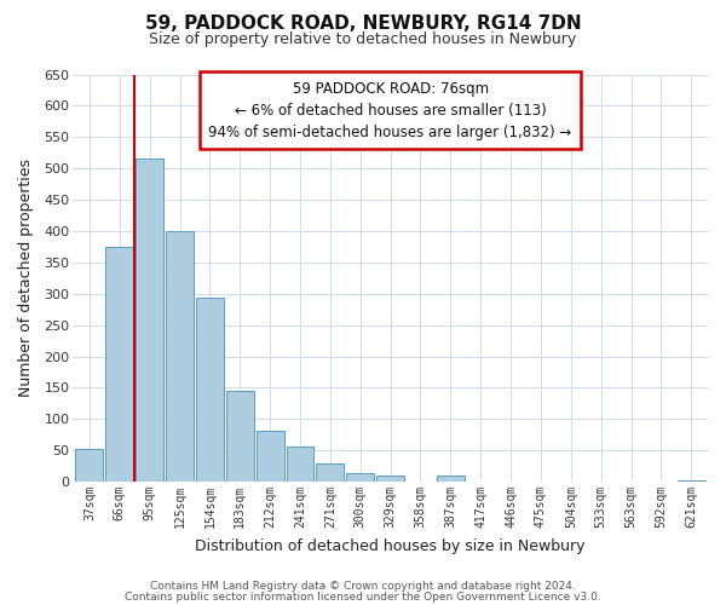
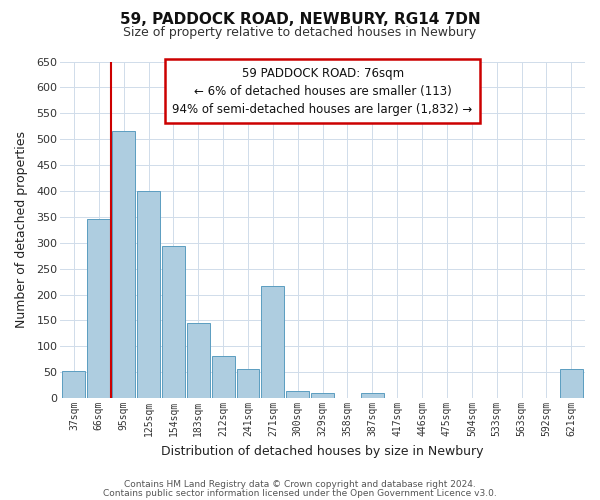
66sqm: 375 -> 346
271sqm: 30 -> 216
621sqm: 2 -> 56
